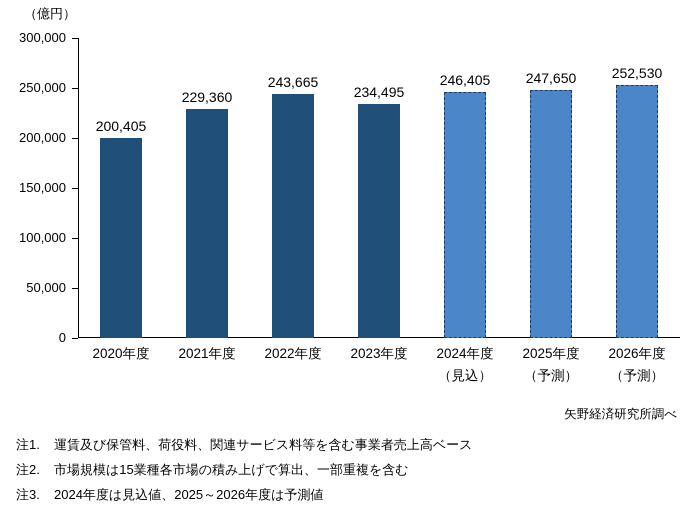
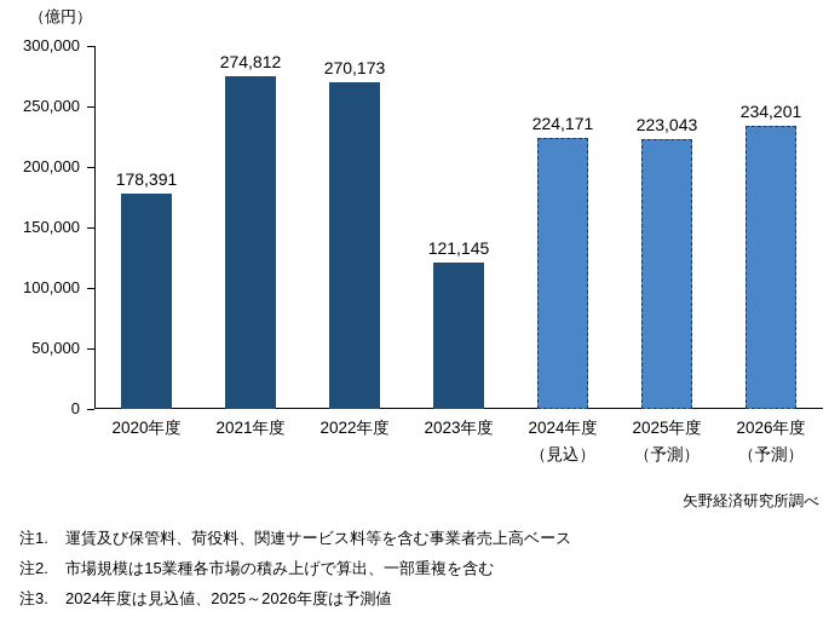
2020年度: 200,405 -> 178,391
2021年度: 229,360 -> 274,812
2022年度: 243,665 -> 270,173
2023年度: 234,495 -> 121,145
2024年度: 246,405 -> 224,171
2025年度: 247,650 -> 223,043
2026年度: 252,530 -> 234,201
